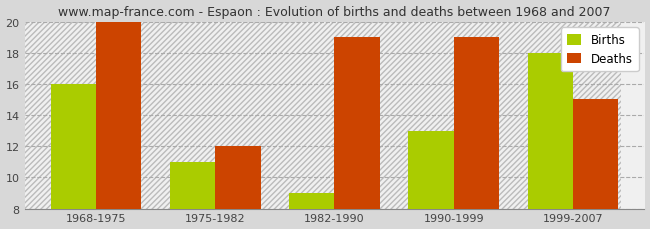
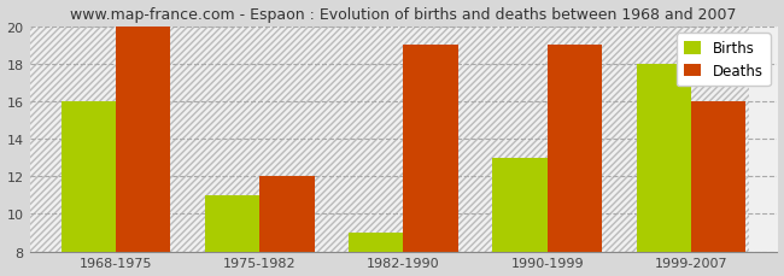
Deaths/1999-2007: 15 -> 16
